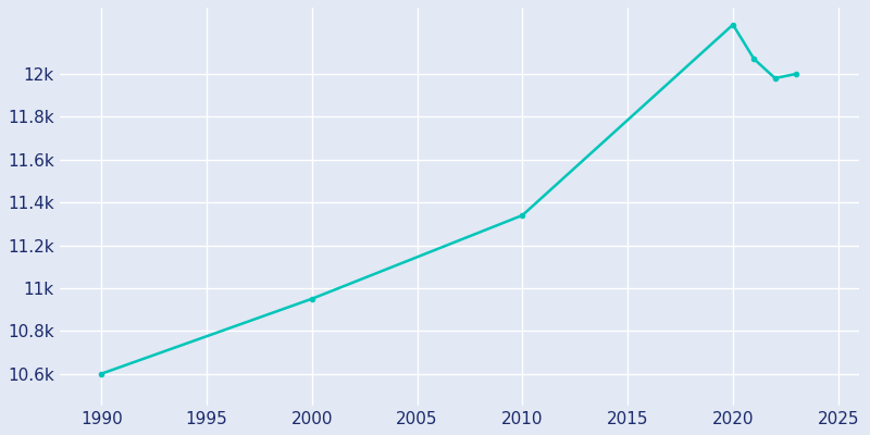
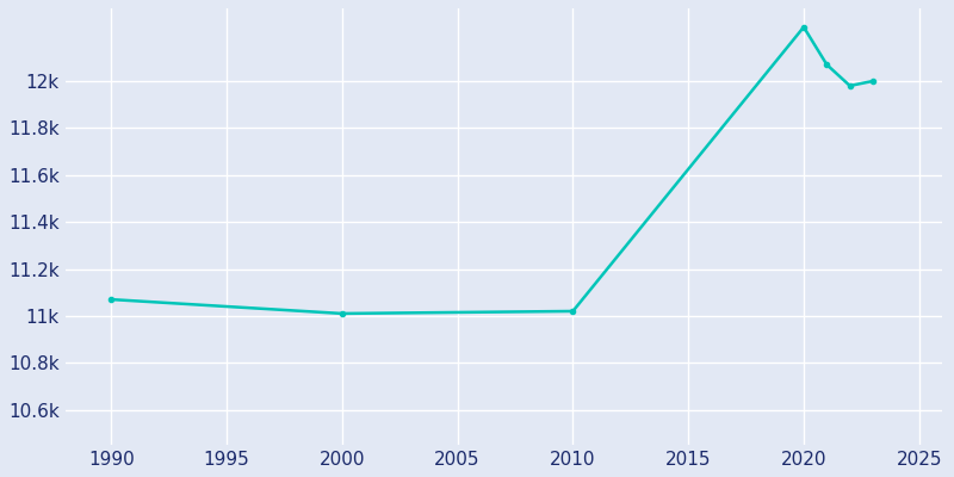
1990: 10.60k -> 11.07k
2000: 10.95k -> 11.01k
2010: 11.34k -> 11.02k
